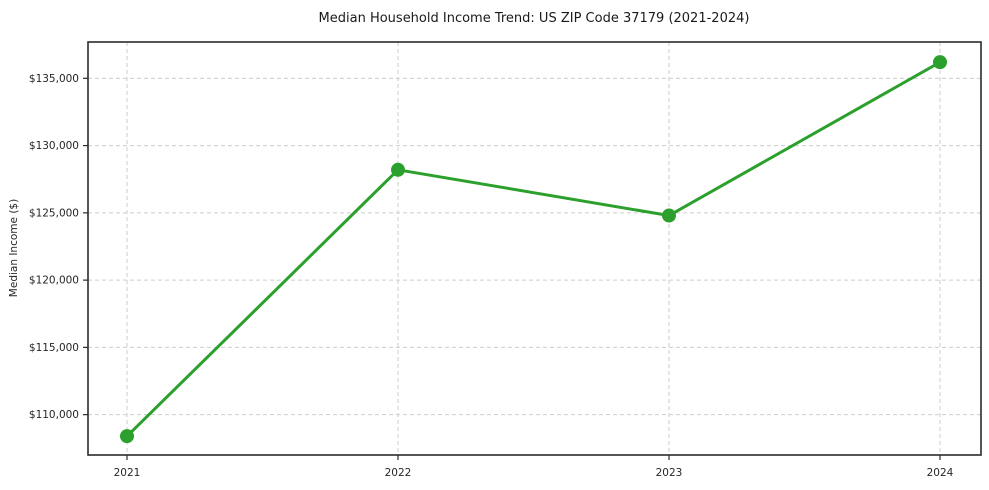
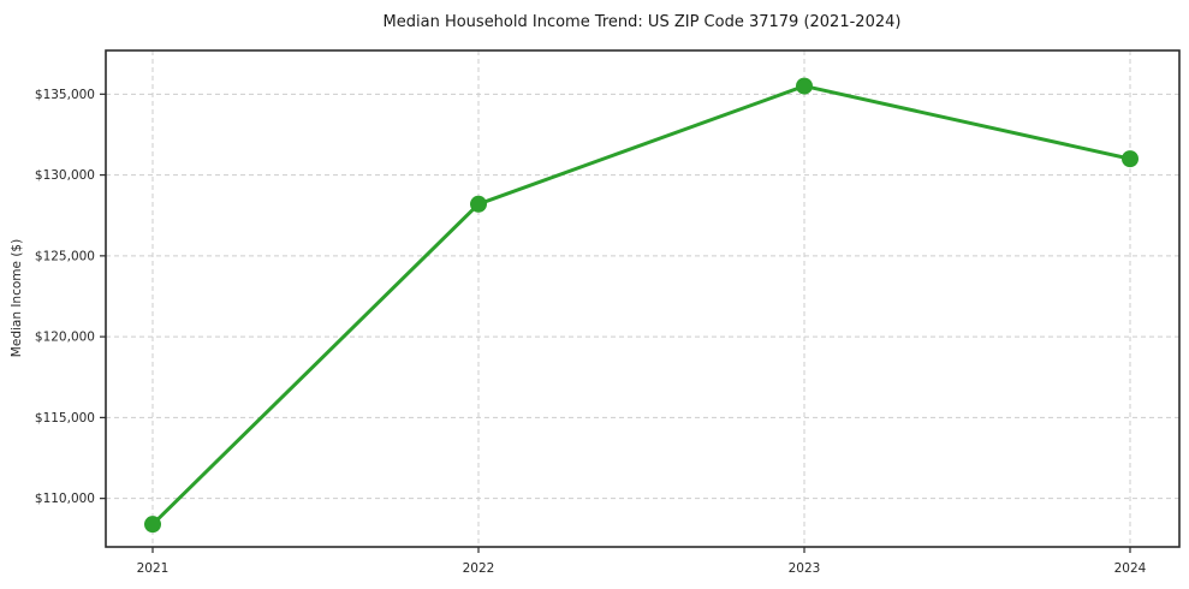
2023: $124800 -> $135500
2024: $136200 -> $131000
